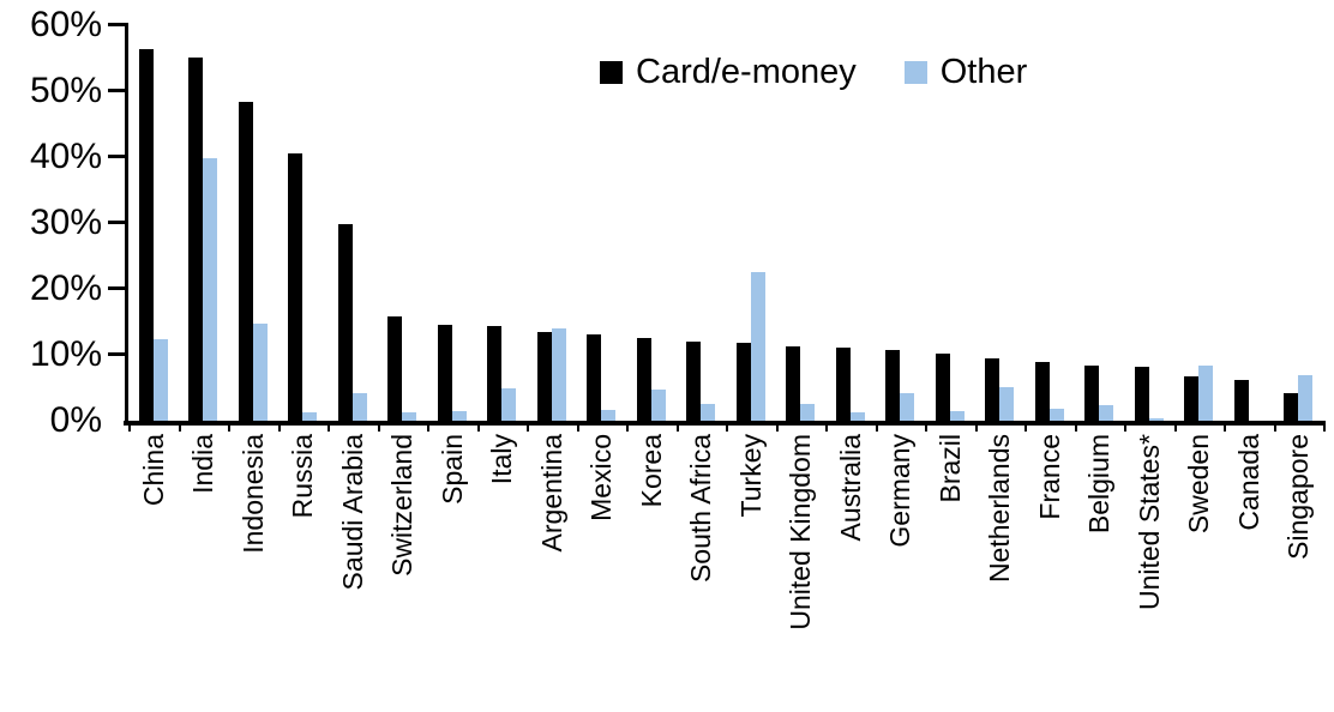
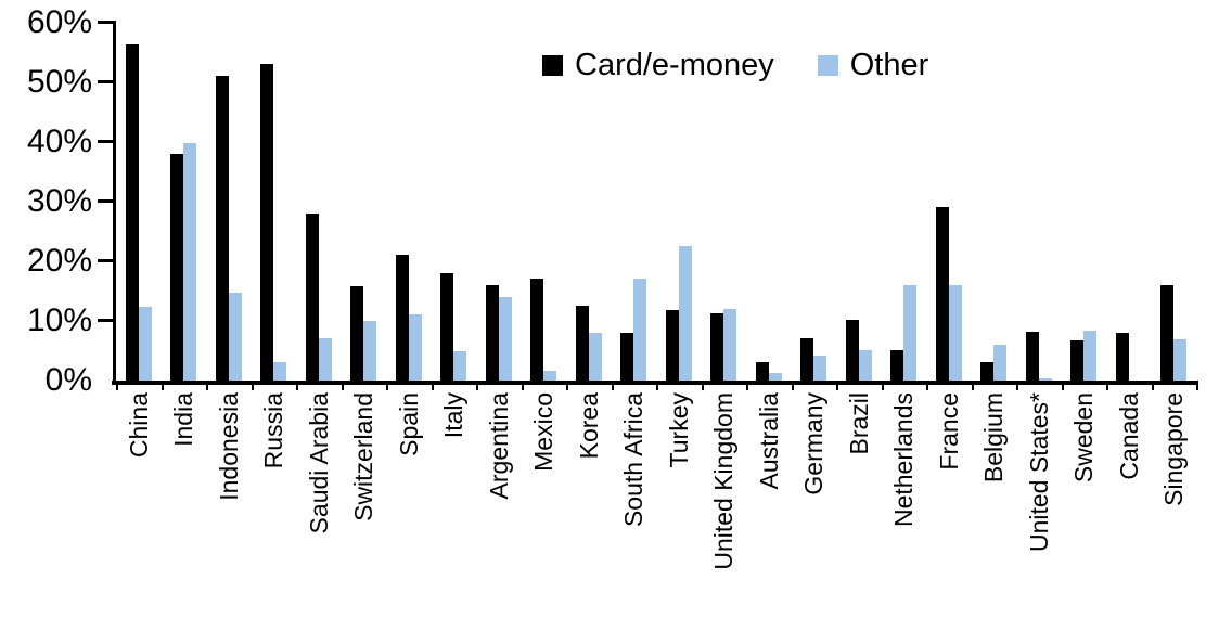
Card/e-money/India: 55% -> 38%
Card/e-money/Indonesia: 48% -> 51%
Card/e-money/Russia: 40% -> 53%
Other/Russia: 1% -> 3%
Card/e-money/Saudi Arabia: 30% -> 28%
Other/Saudi Arabia: 4% -> 7%
Other/Switzerland: 1% -> 10%
Card/e-money/Spain: 14% -> 21%
Other/Spain: 1% -> 11%
Card/e-money/Italy: 14% -> 18%
Card/e-money/Argentina: 14% -> 16%
Card/e-money/Mexico: 13% -> 17%
Other/Korea: 5% -> 8%
Card/e-money/South Africa: 12% -> 8%
Other/South Africa: 3% -> 17%
Other/United Kingdom: 3% -> 12%
Card/e-money/Australia: 11% -> 3%
Card/e-money/Germany: 11% -> 7%
Other/Brazil: 2% -> 5%
Card/e-money/Netherlands: 10% -> 5%
Other/Netherlands: 5% -> 16%
Card/e-money/France: 9% -> 29%
Other/France: 2% -> 16%
Card/e-money/Belgium: 8% -> 3%
Other/Belgium: 2% -> 6%
Card/e-money/Canada: 6% -> 8%
Card/e-money/Singapore: 4% -> 16%
